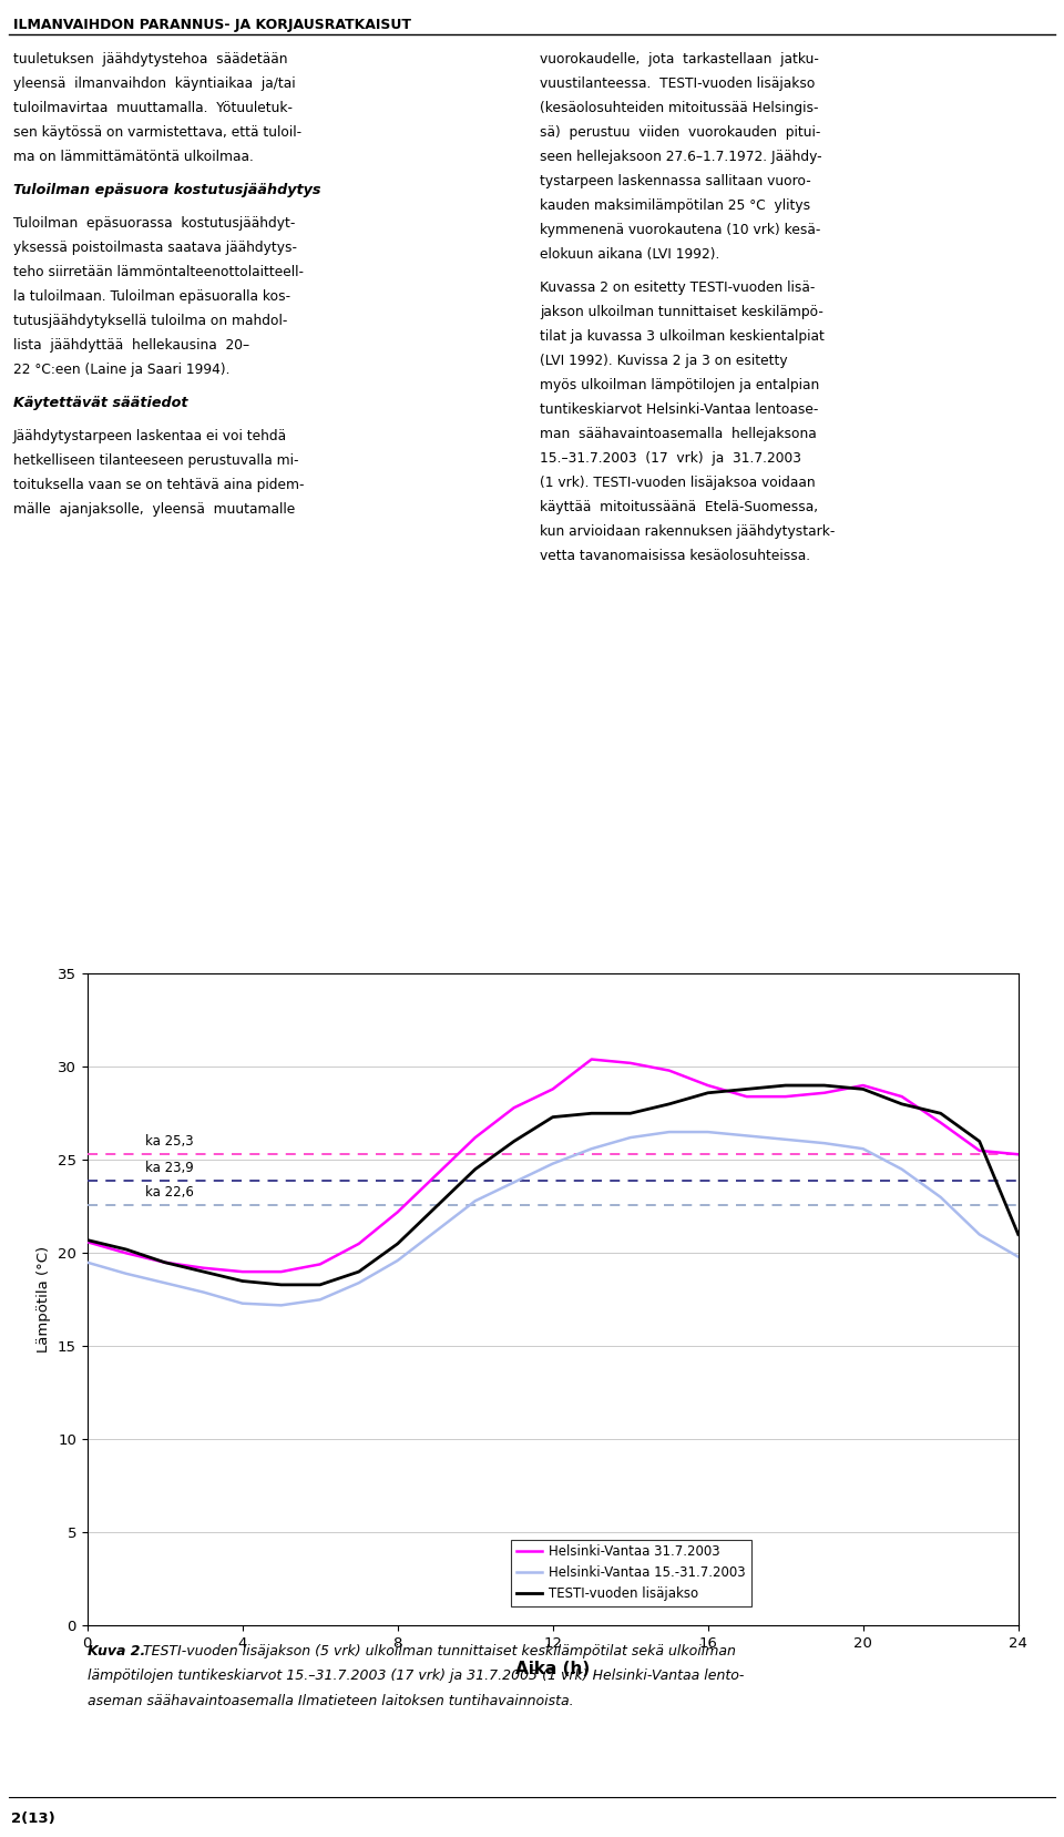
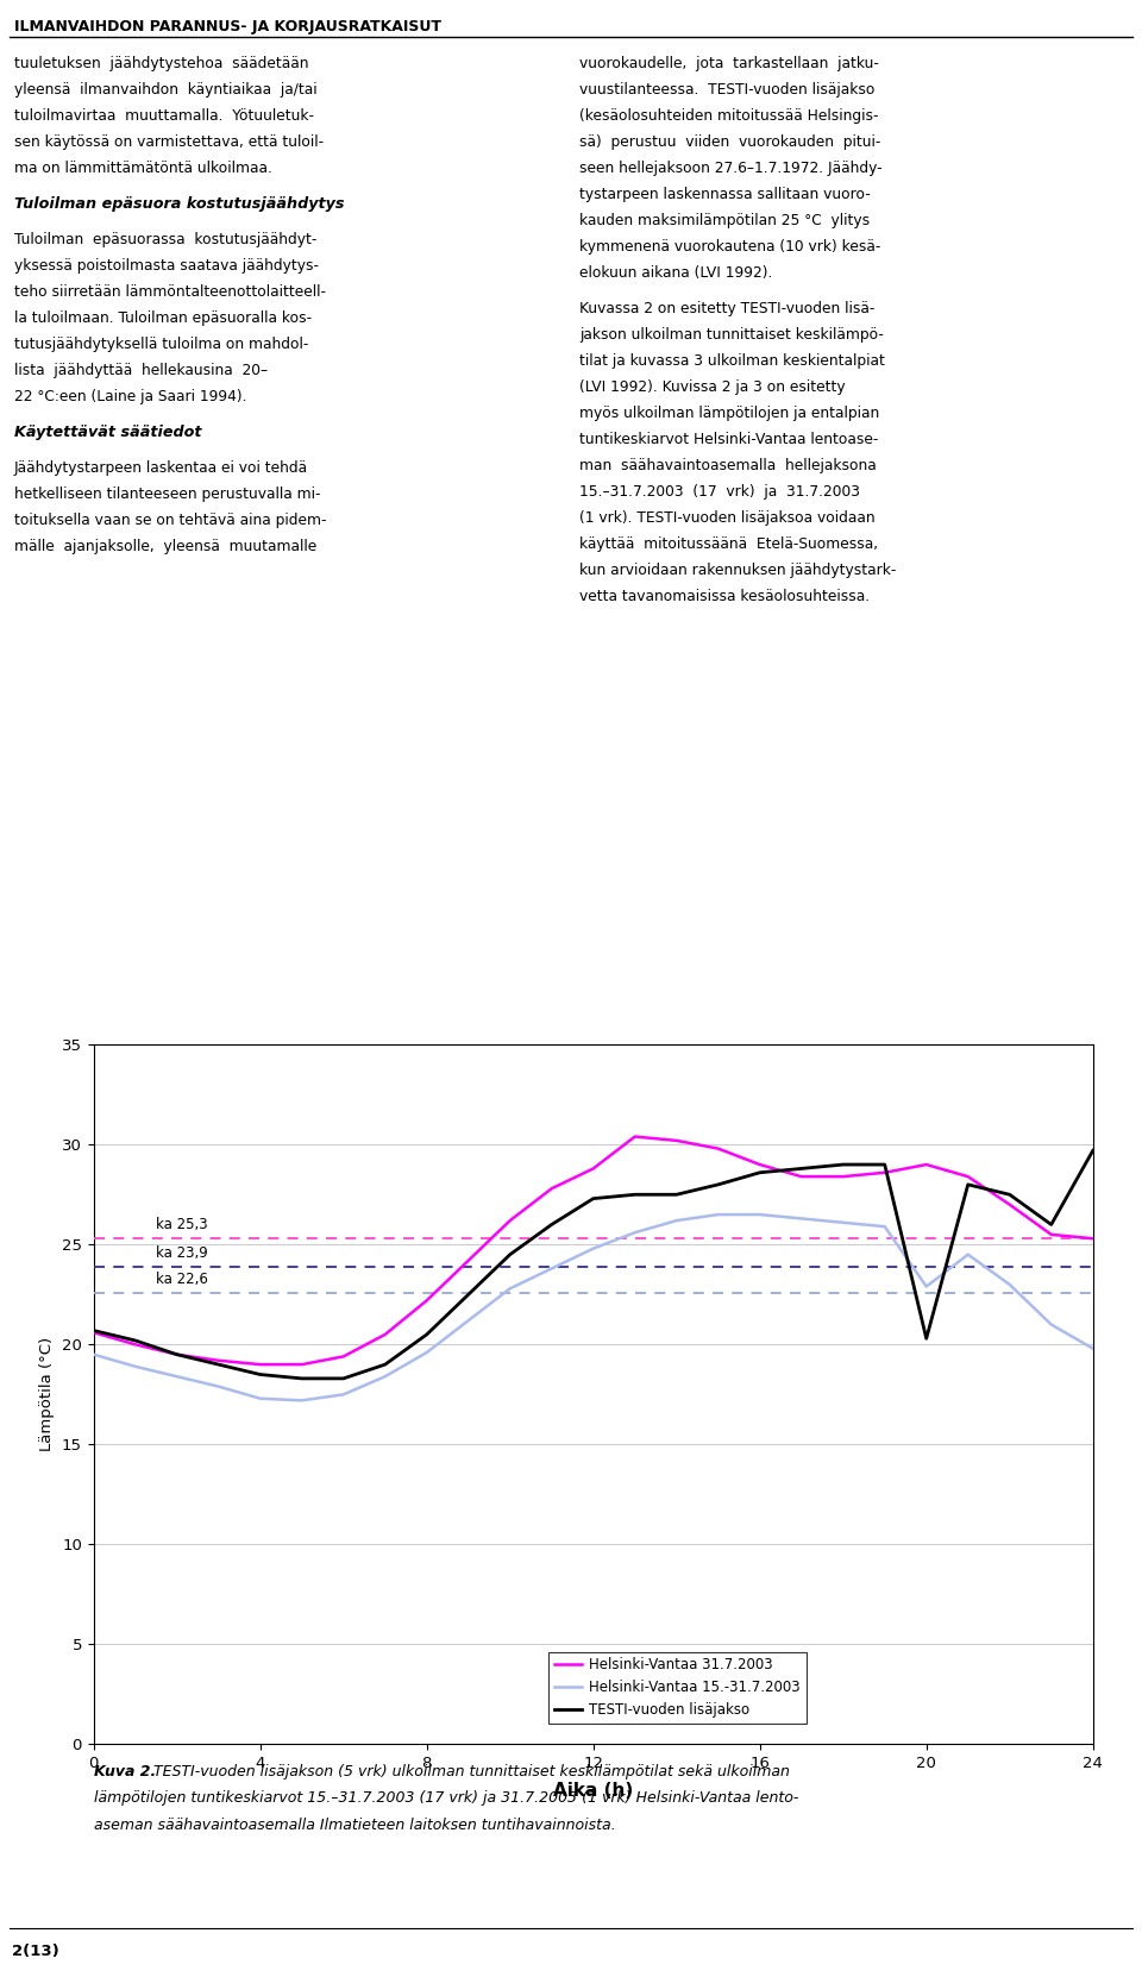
Helsinki-Vantaa 15.-31.7.2003/20: 25.6 -> 22.9
TESTI-vuoden lisäjakso/20: 28.8 -> 20.3
TESTI-vuoden lisäjakso/24: 21.0 -> 29.7
